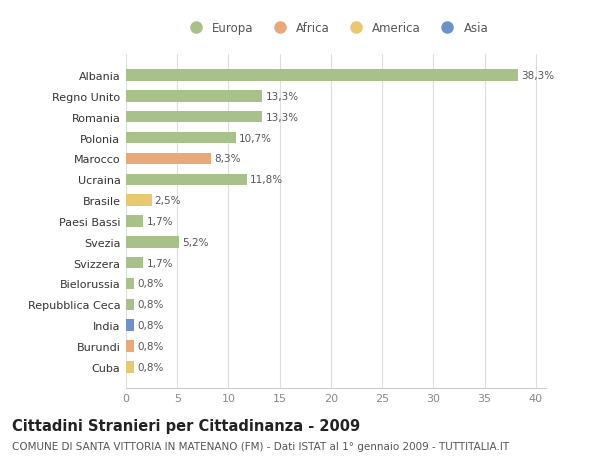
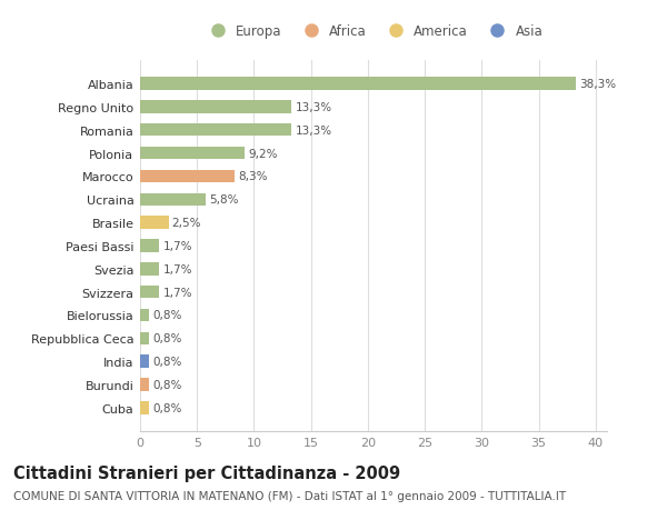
Polonia: 10,7% -> 9,2%
Ucraina: 11,8% -> 5,8%
Svezia: 5,2% -> 1,7%
